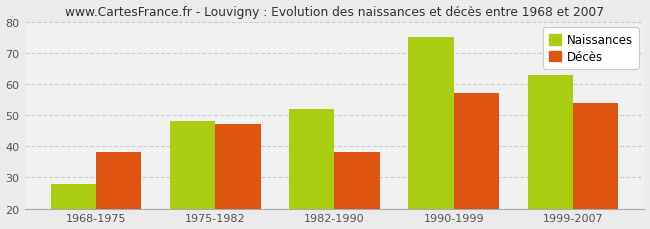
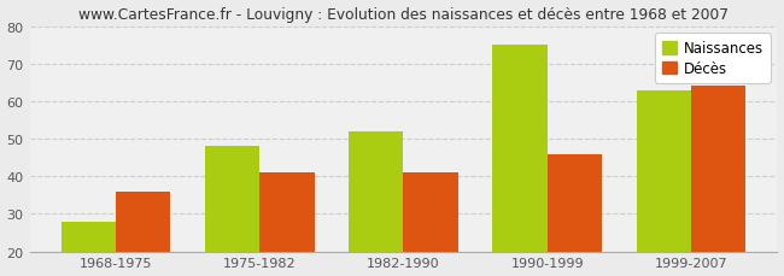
Décès/1968-1975: 38 -> 36
Décès/1975-1982: 47 -> 41
Décès/1982-1990: 38 -> 41
Décès/1990-1999: 57 -> 46
Décès/1999-2007: 54 -> 64
